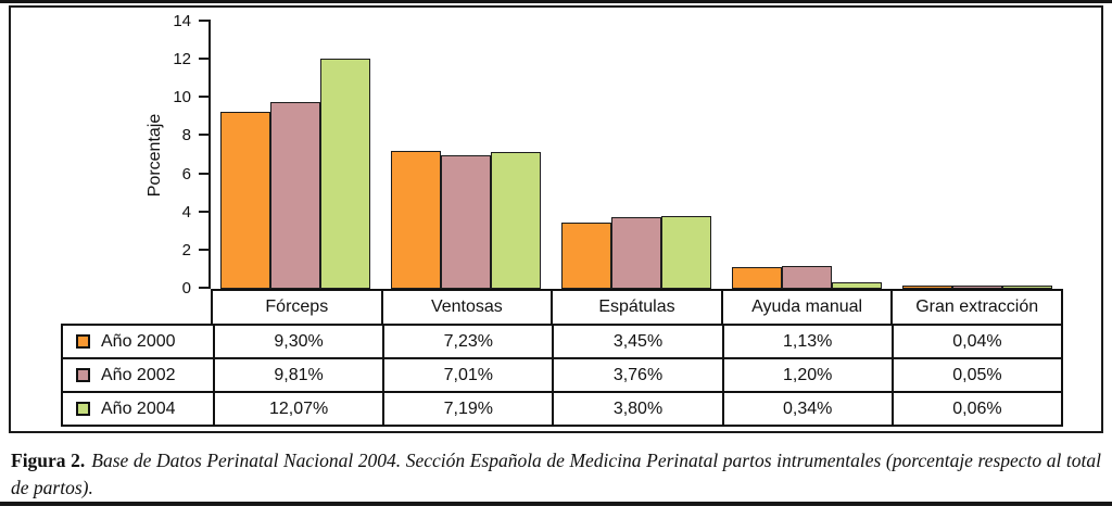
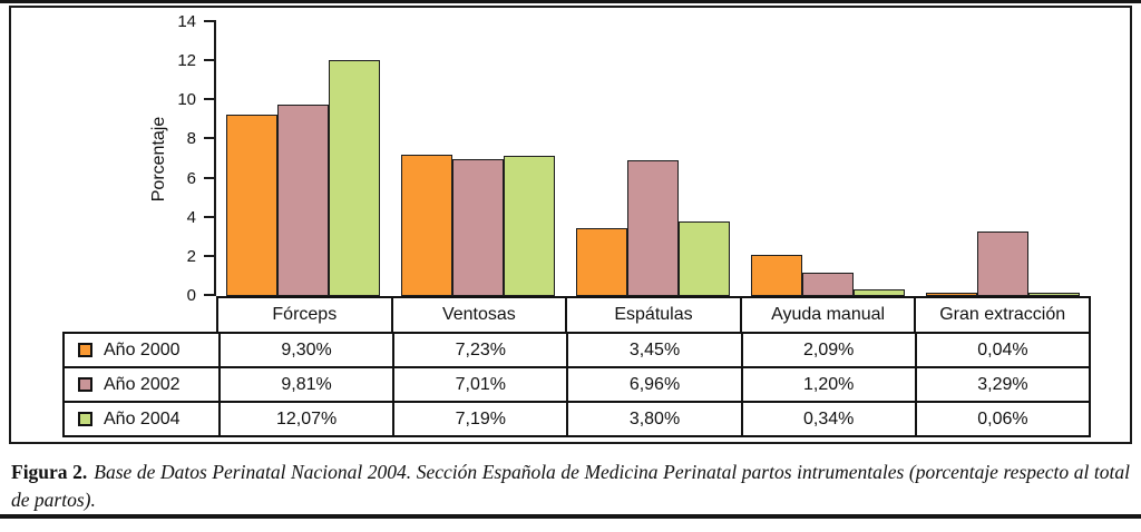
Año 2002/Espátulas: 3,76% -> 6,96%
Año 2000/Ayuda manual: 1,13% -> 2,09%
Año 2002/Gran extracción: 0,05% -> 3,29%
